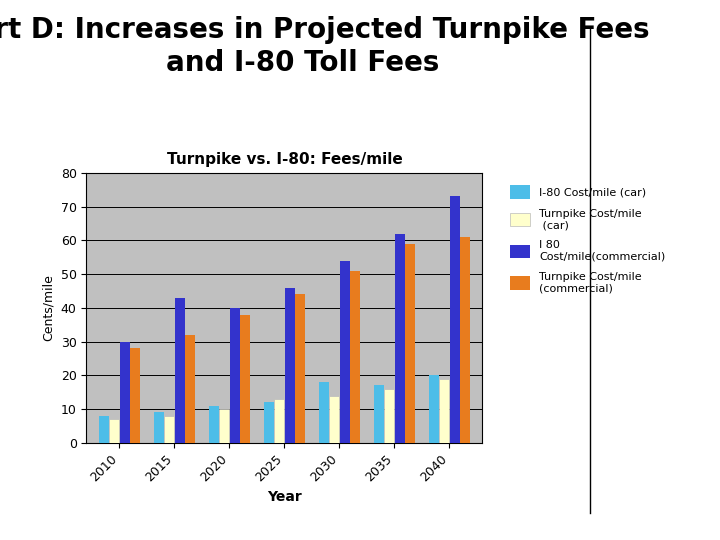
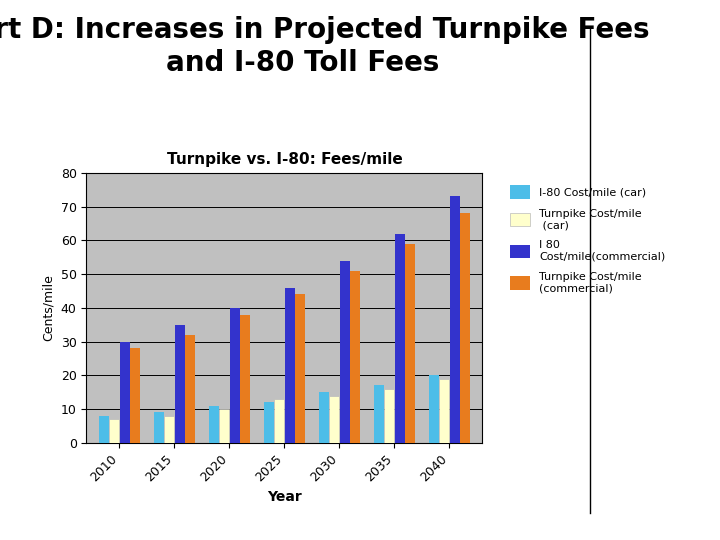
I 80 Cost/mile(commercial)/2015: 43 -> 35
I-80 Cost/mile (car)/2030: 18 -> 15
Turnpike Cost/mile (commercial)/2040: 61 -> 68
